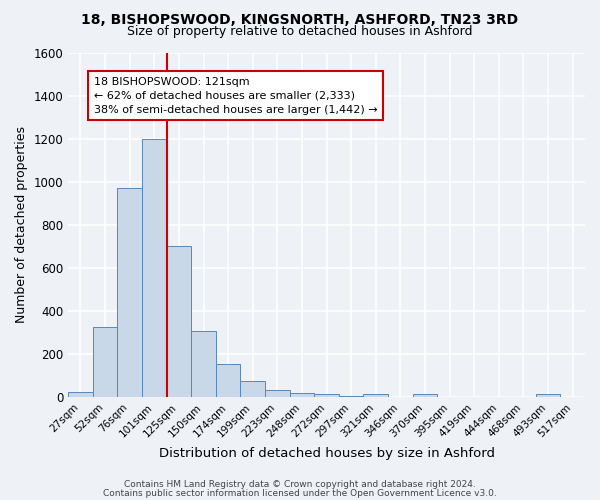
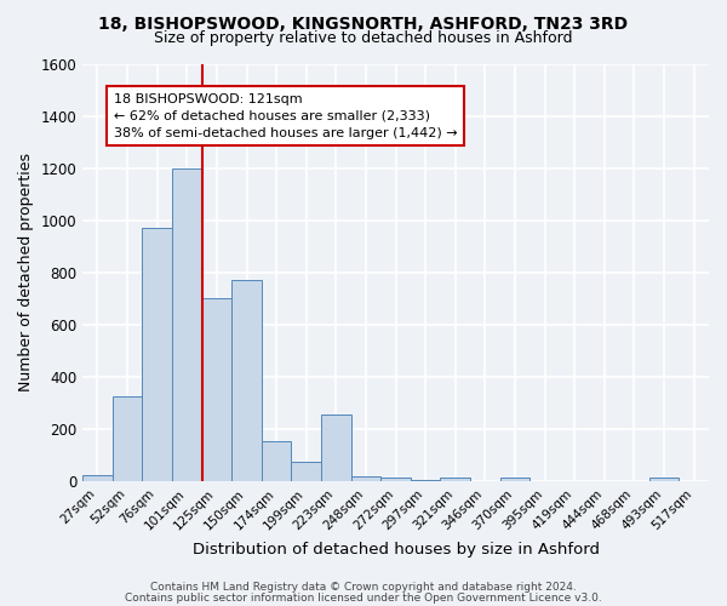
150sqm: 305 -> 770
223sqm: 30 -> 255
